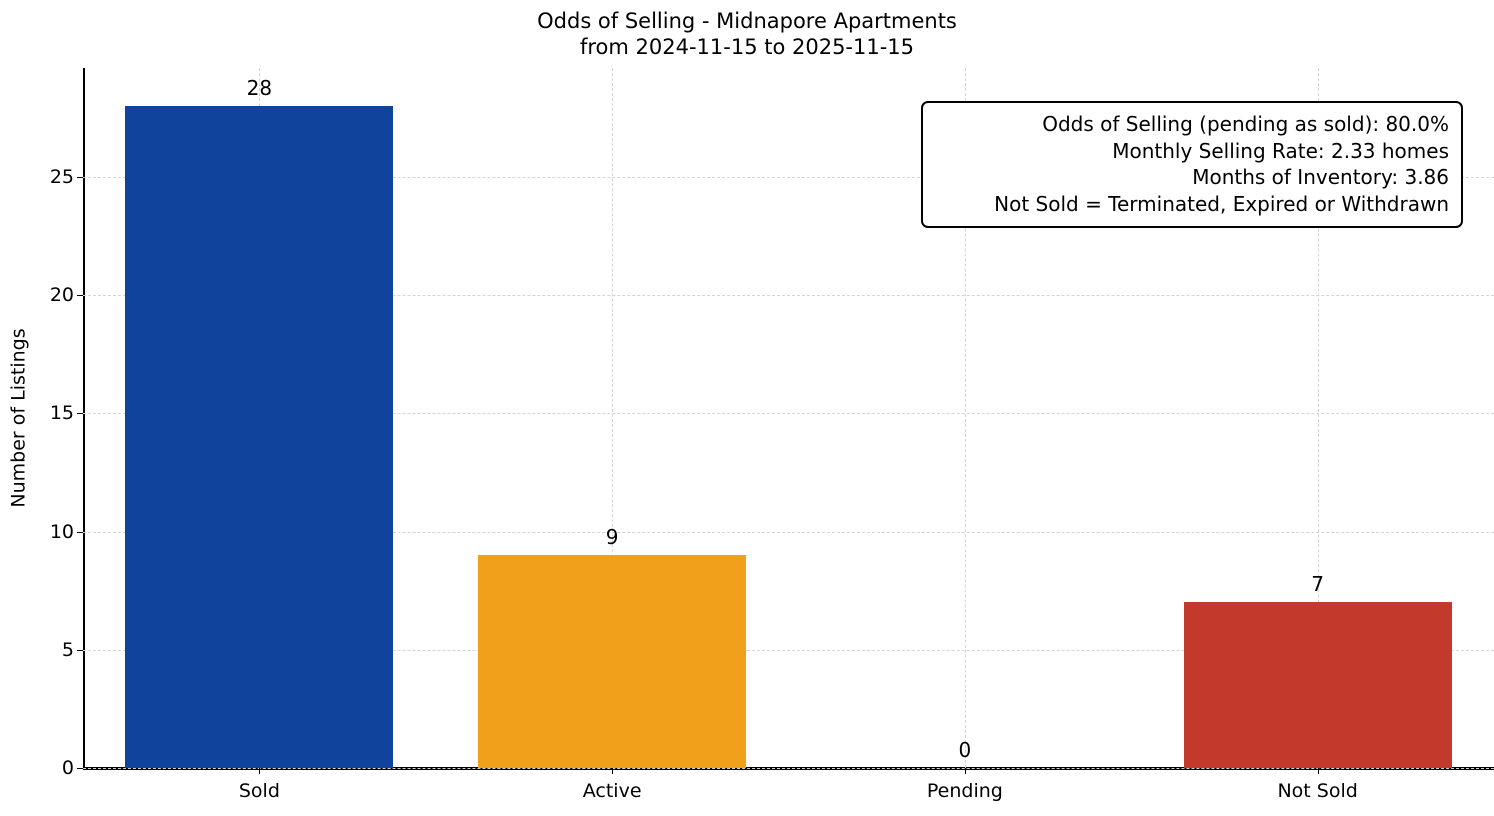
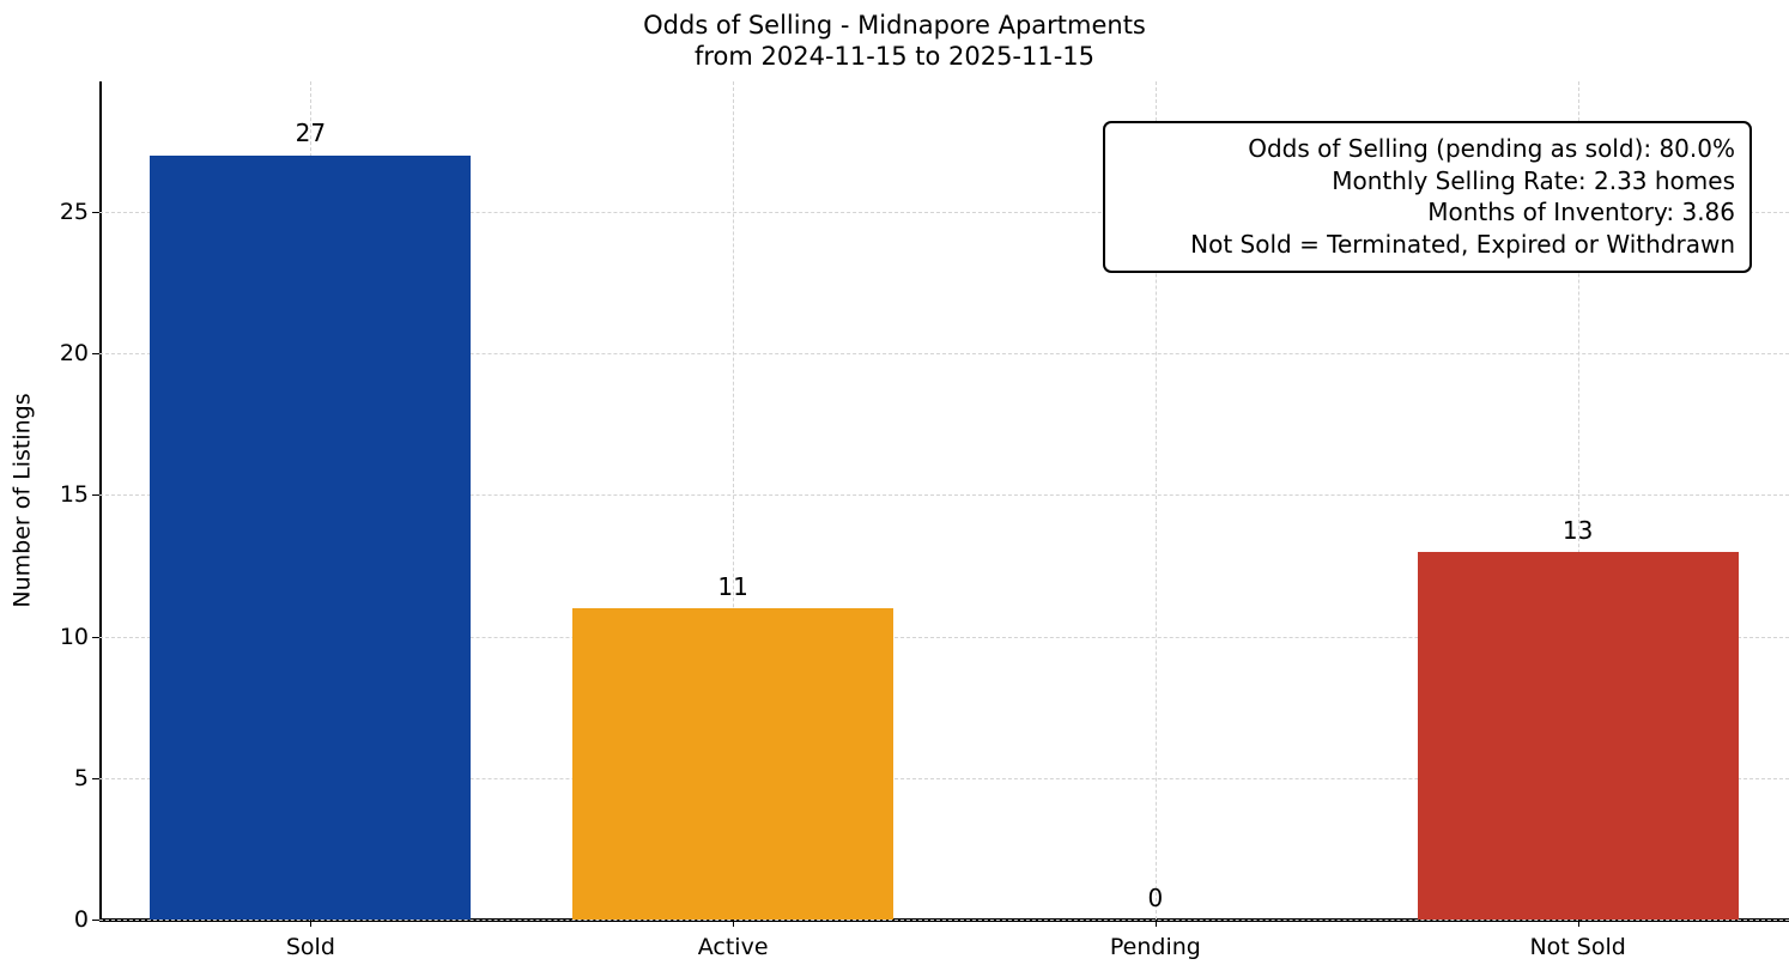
Sold: 28 -> 27
Active: 9 -> 11
Not Sold: 7 -> 13
